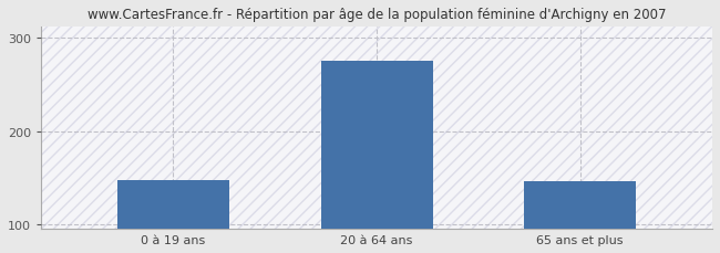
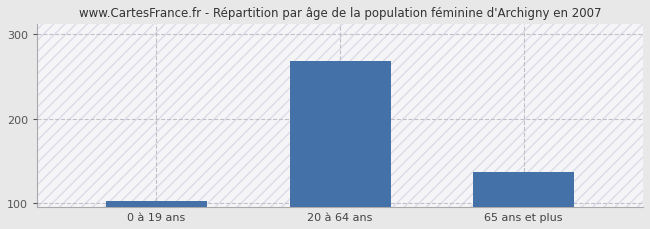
0 à 19 ans: 148 -> 102
20 à 64 ans: 276 -> 268
65 ans et plus: 146 -> 137
